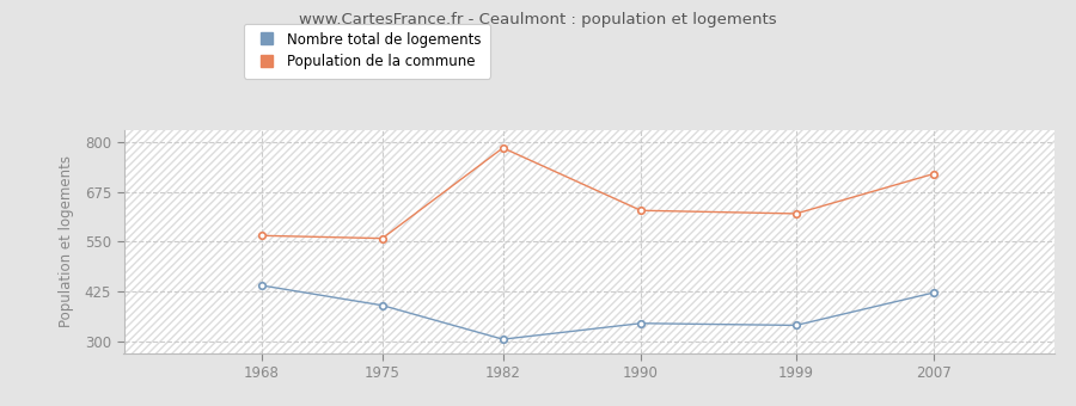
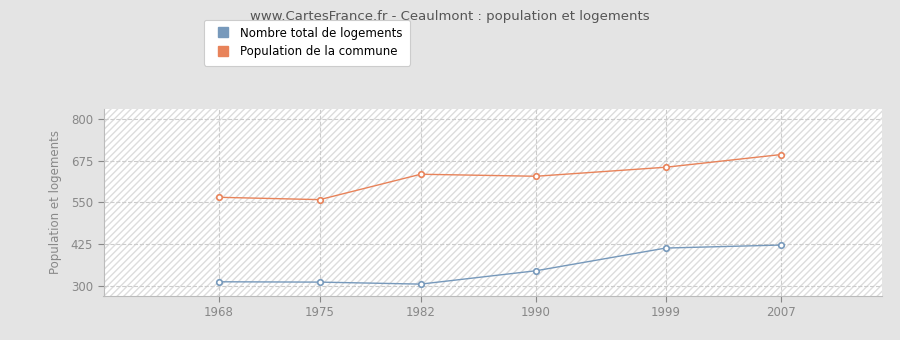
Nombre total de logements/1968: 440 -> 312
Nombre total de logements/1975: 390 -> 311
Population de la commune/1982: 785 -> 634
Nombre total de logements/1999: 340 -> 413
Population de la commune/1999: 620 -> 655
Population de la commune/2007: 720 -> 693
